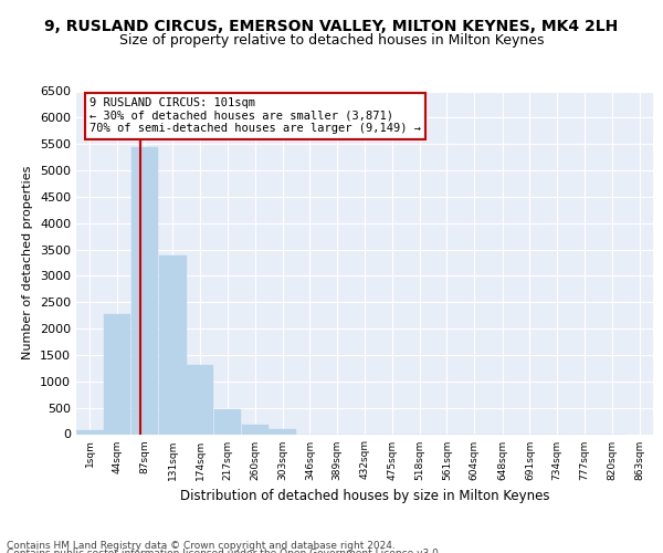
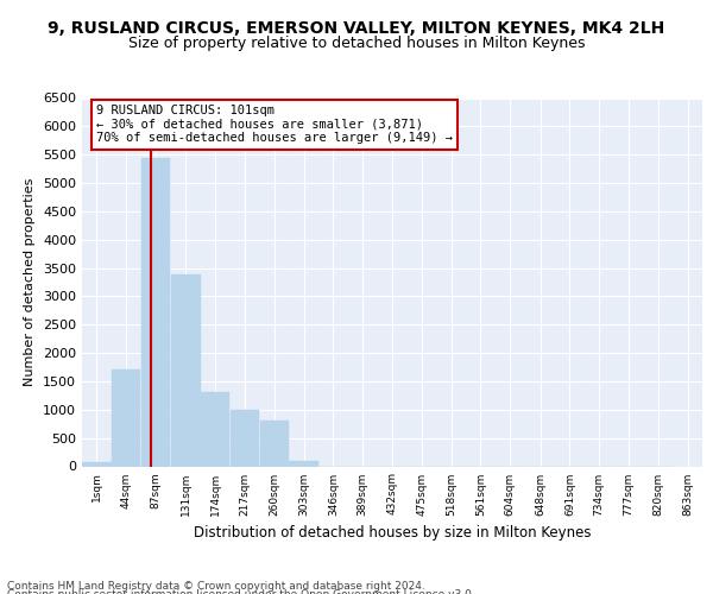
44sqm: 2270 -> 1700
217sqm: 480 -> 1000
260sqm: 180 -> 800
